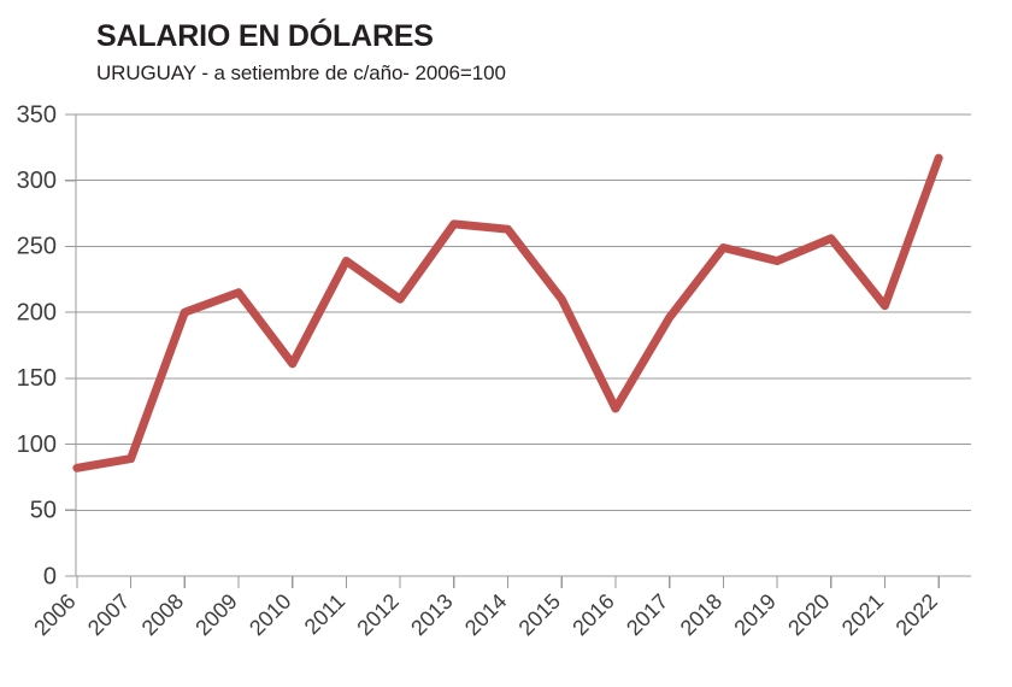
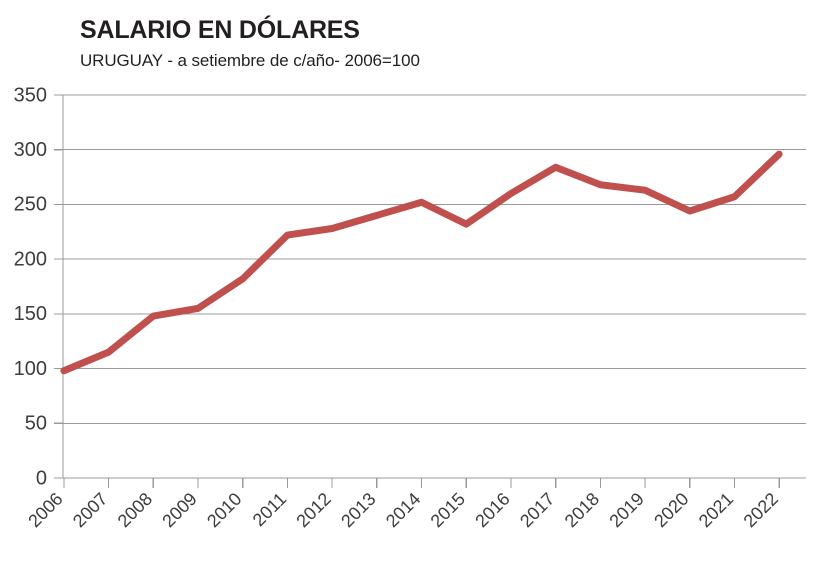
2006: 82 -> 98
2007: 89 -> 115
2008: 200 -> 148
2009: 215 -> 155
2010: 161 -> 182
2011: 239 -> 222
2012: 210 -> 228
2013: 267 -> 240
2014: 263 -> 252
2015: 210 -> 232
2016: 127 -> 260
2017: 196 -> 284
2018: 249 -> 268
2019: 239 -> 263
2020: 256 -> 244
2021: 205 -> 257
2022: 317 -> 296
